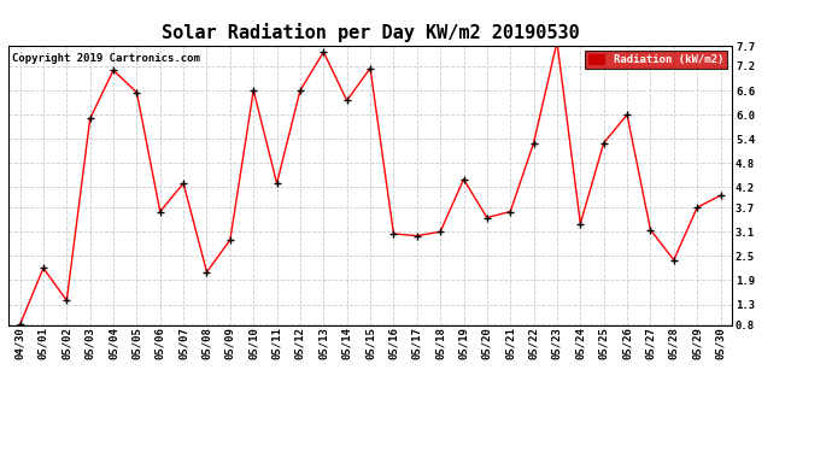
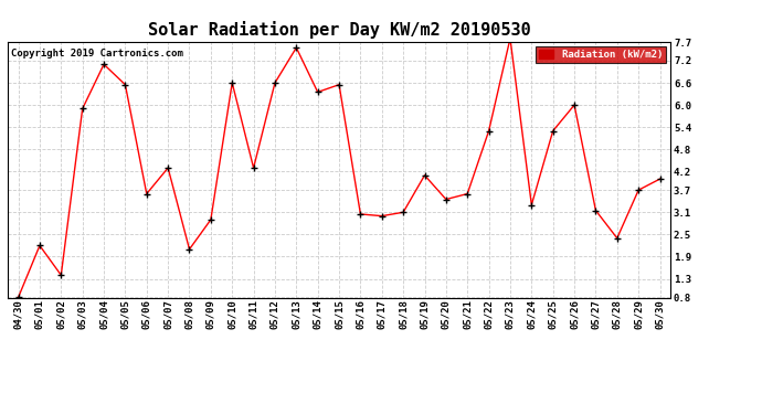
05/15: 7.15 -> 6.55
05/19: 4.40 -> 4.10
